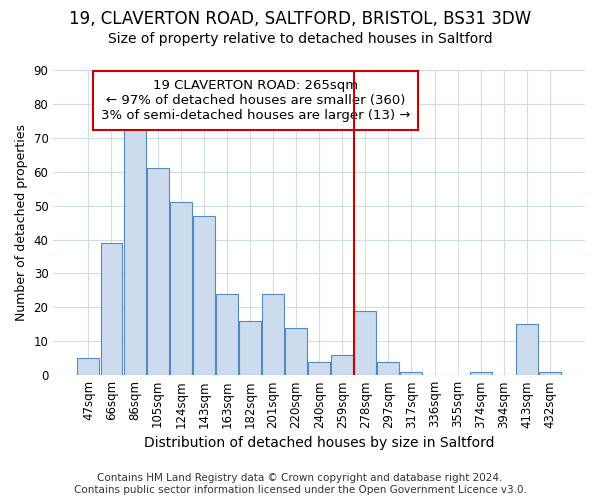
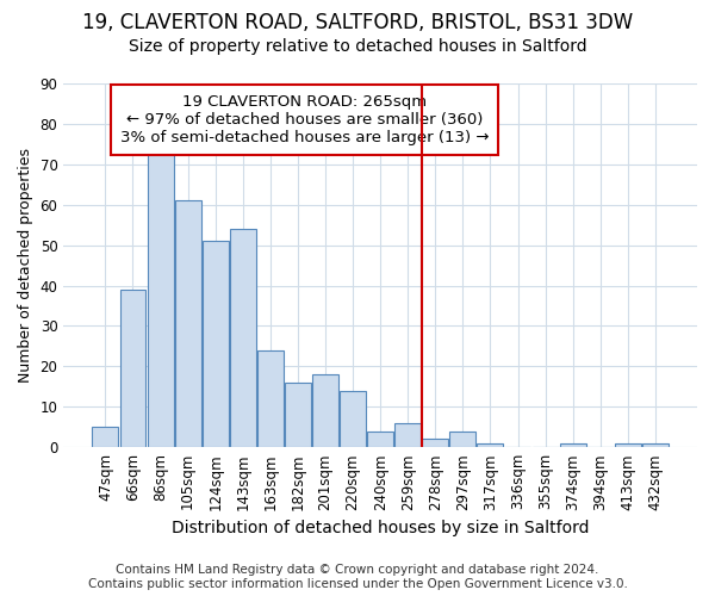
143sqm: 47 -> 54
201sqm: 24 -> 18
278sqm: 19 -> 2
413sqm: 15 -> 1
